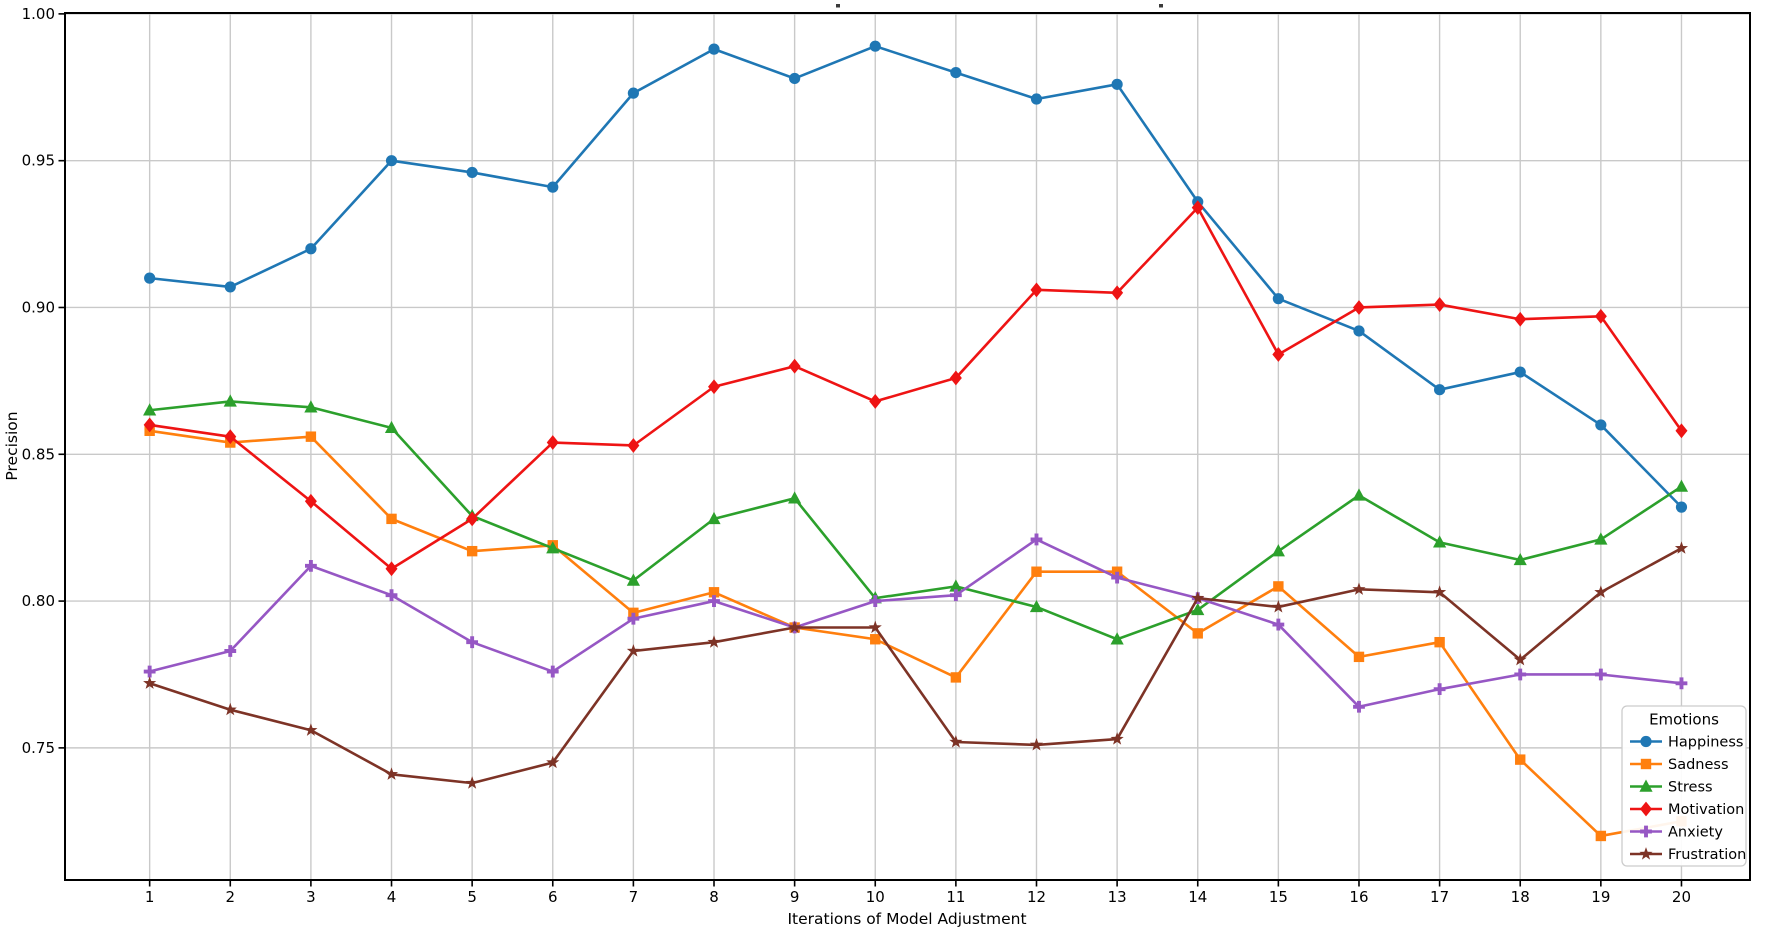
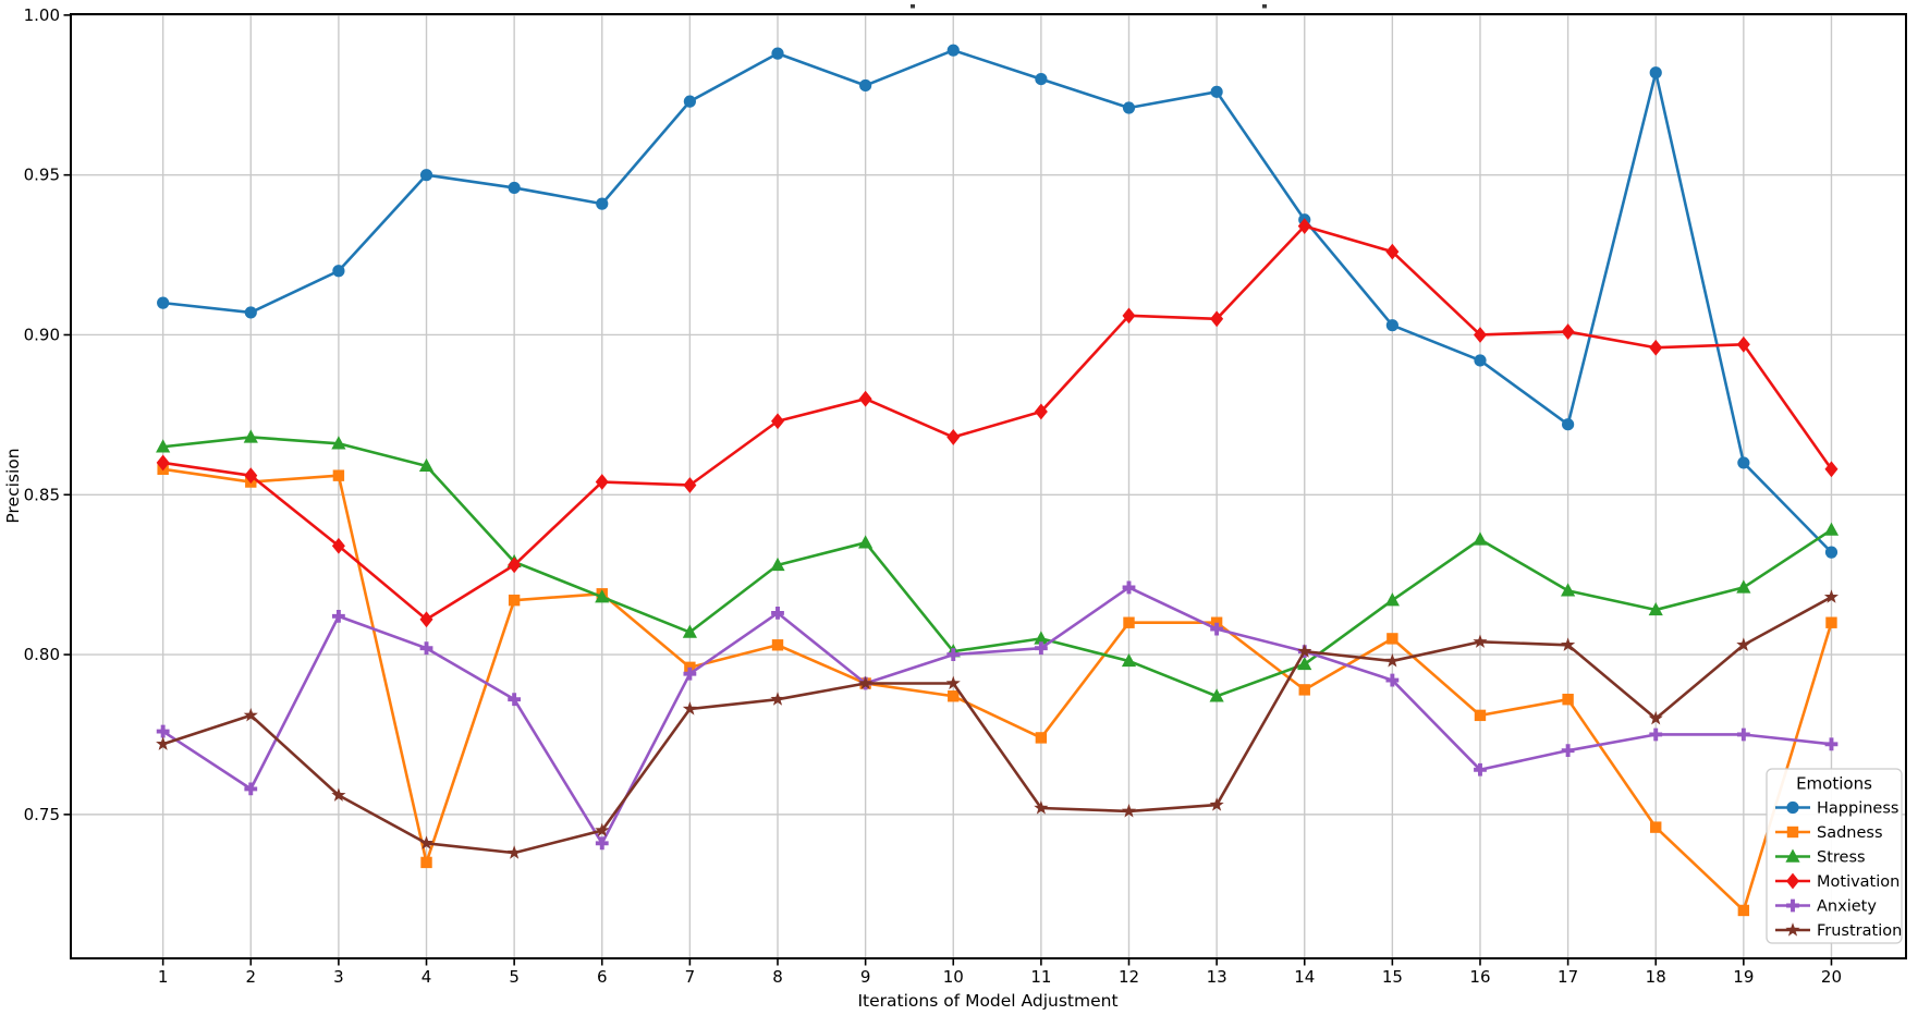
Anxiety/2: 0.783 -> 0.758
Frustration/2: 0.763 -> 0.781
Sadness/4: 0.828 -> 0.735
Anxiety/6: 0.776 -> 0.741
Anxiety/8: 0.800 -> 0.813
Motivation/15: 0.884 -> 0.926
Happiness/18: 0.878 -> 0.982
Sadness/20: 0.725 -> 0.810
